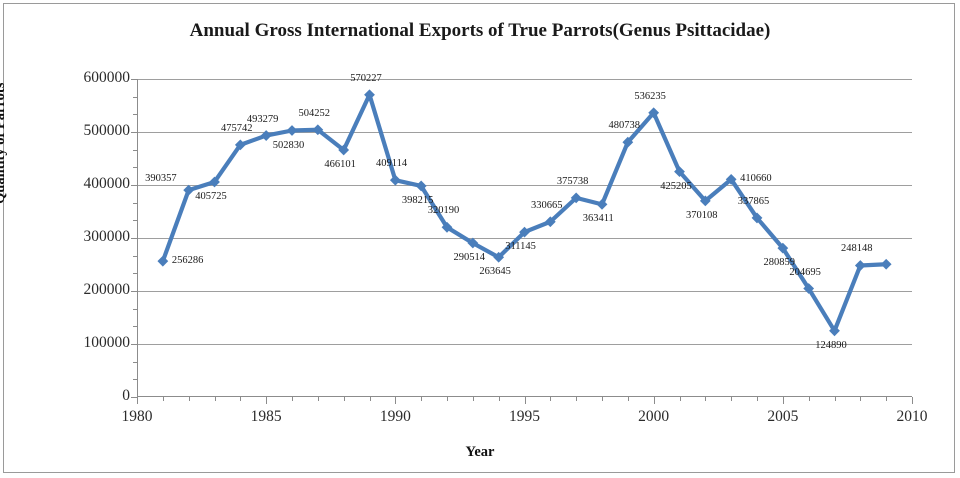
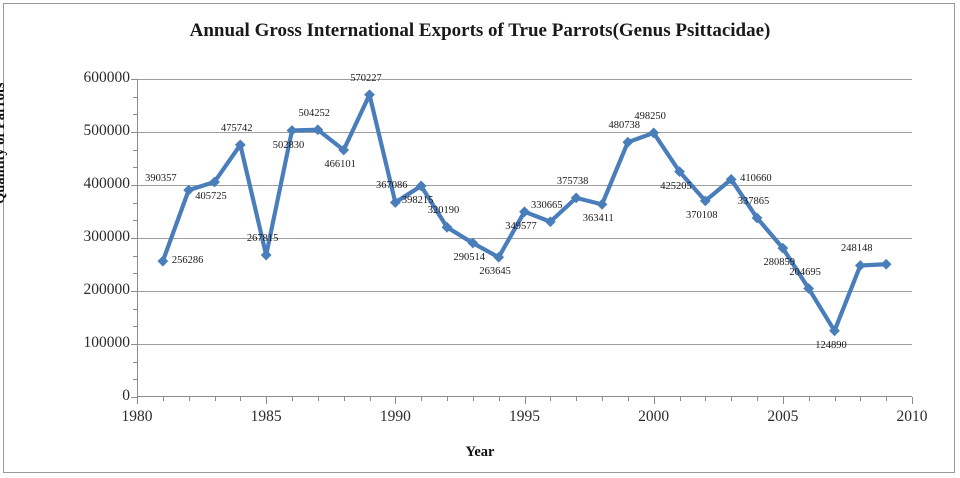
1985: 493279 -> 267815
1990: 409114 -> 367086
1995: 311145 -> 349577
2000: 536235 -> 498250
